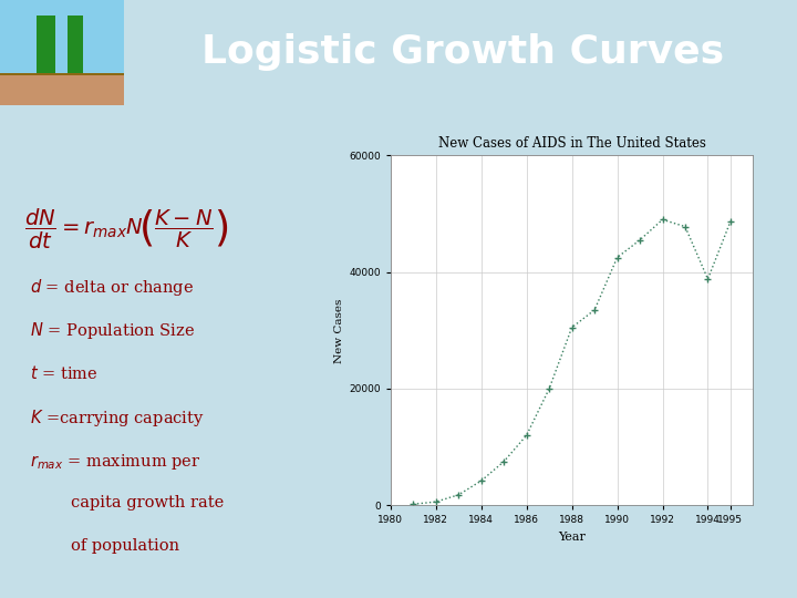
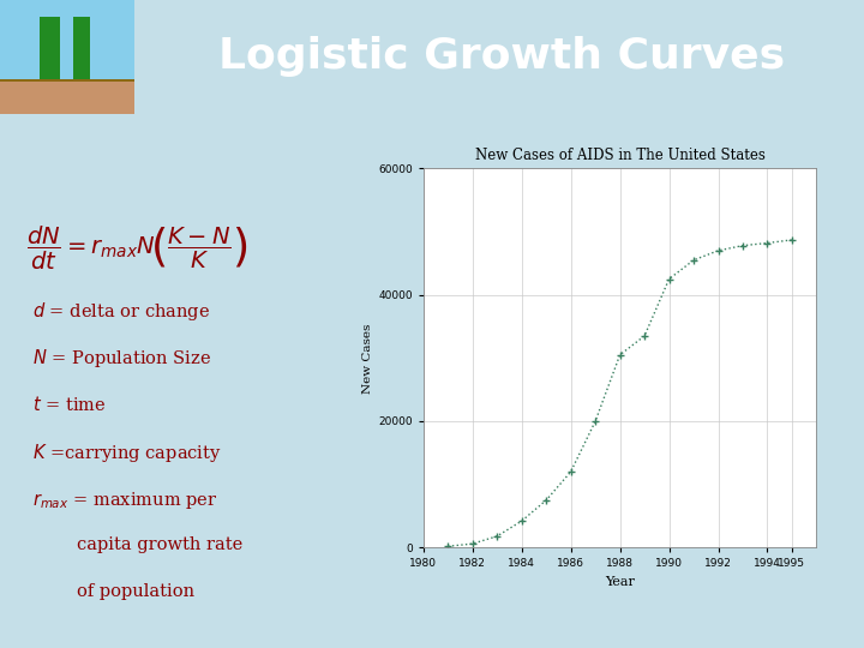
1992: 49000 -> 47000
1994: 38800 -> 48200
